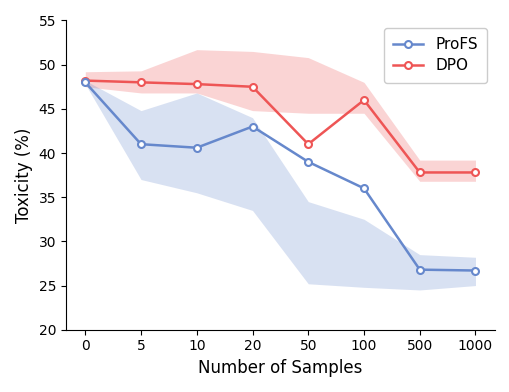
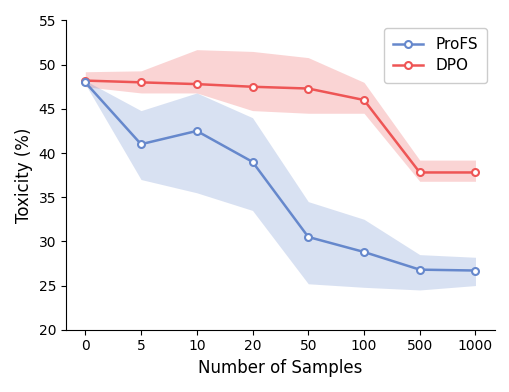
ProFS/10: 40.6 -> 42.5
ProFS/20: 43.0 -> 39.0
ProFS/50: 39.0 -> 30.5
DPO/50: 41.0 -> 47.3
ProFS/100: 36.0 -> 28.8
